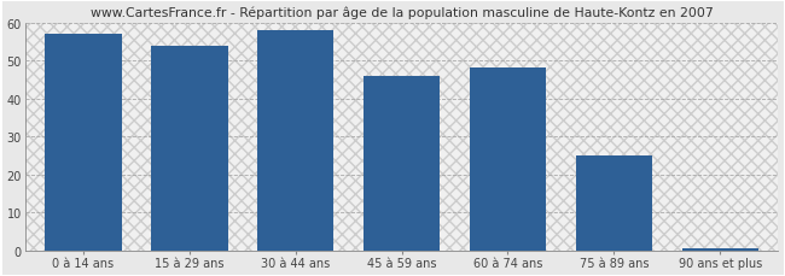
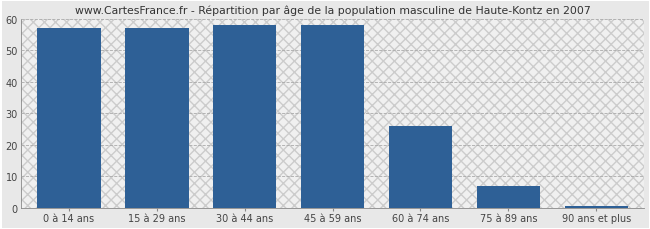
15 à 29 ans: 54.0 -> 57.0
45 à 59 ans: 46.0 -> 58.0
60 à 74 ans: 48.0 -> 26.0
75 à 89 ans: 25.0 -> 7.0
